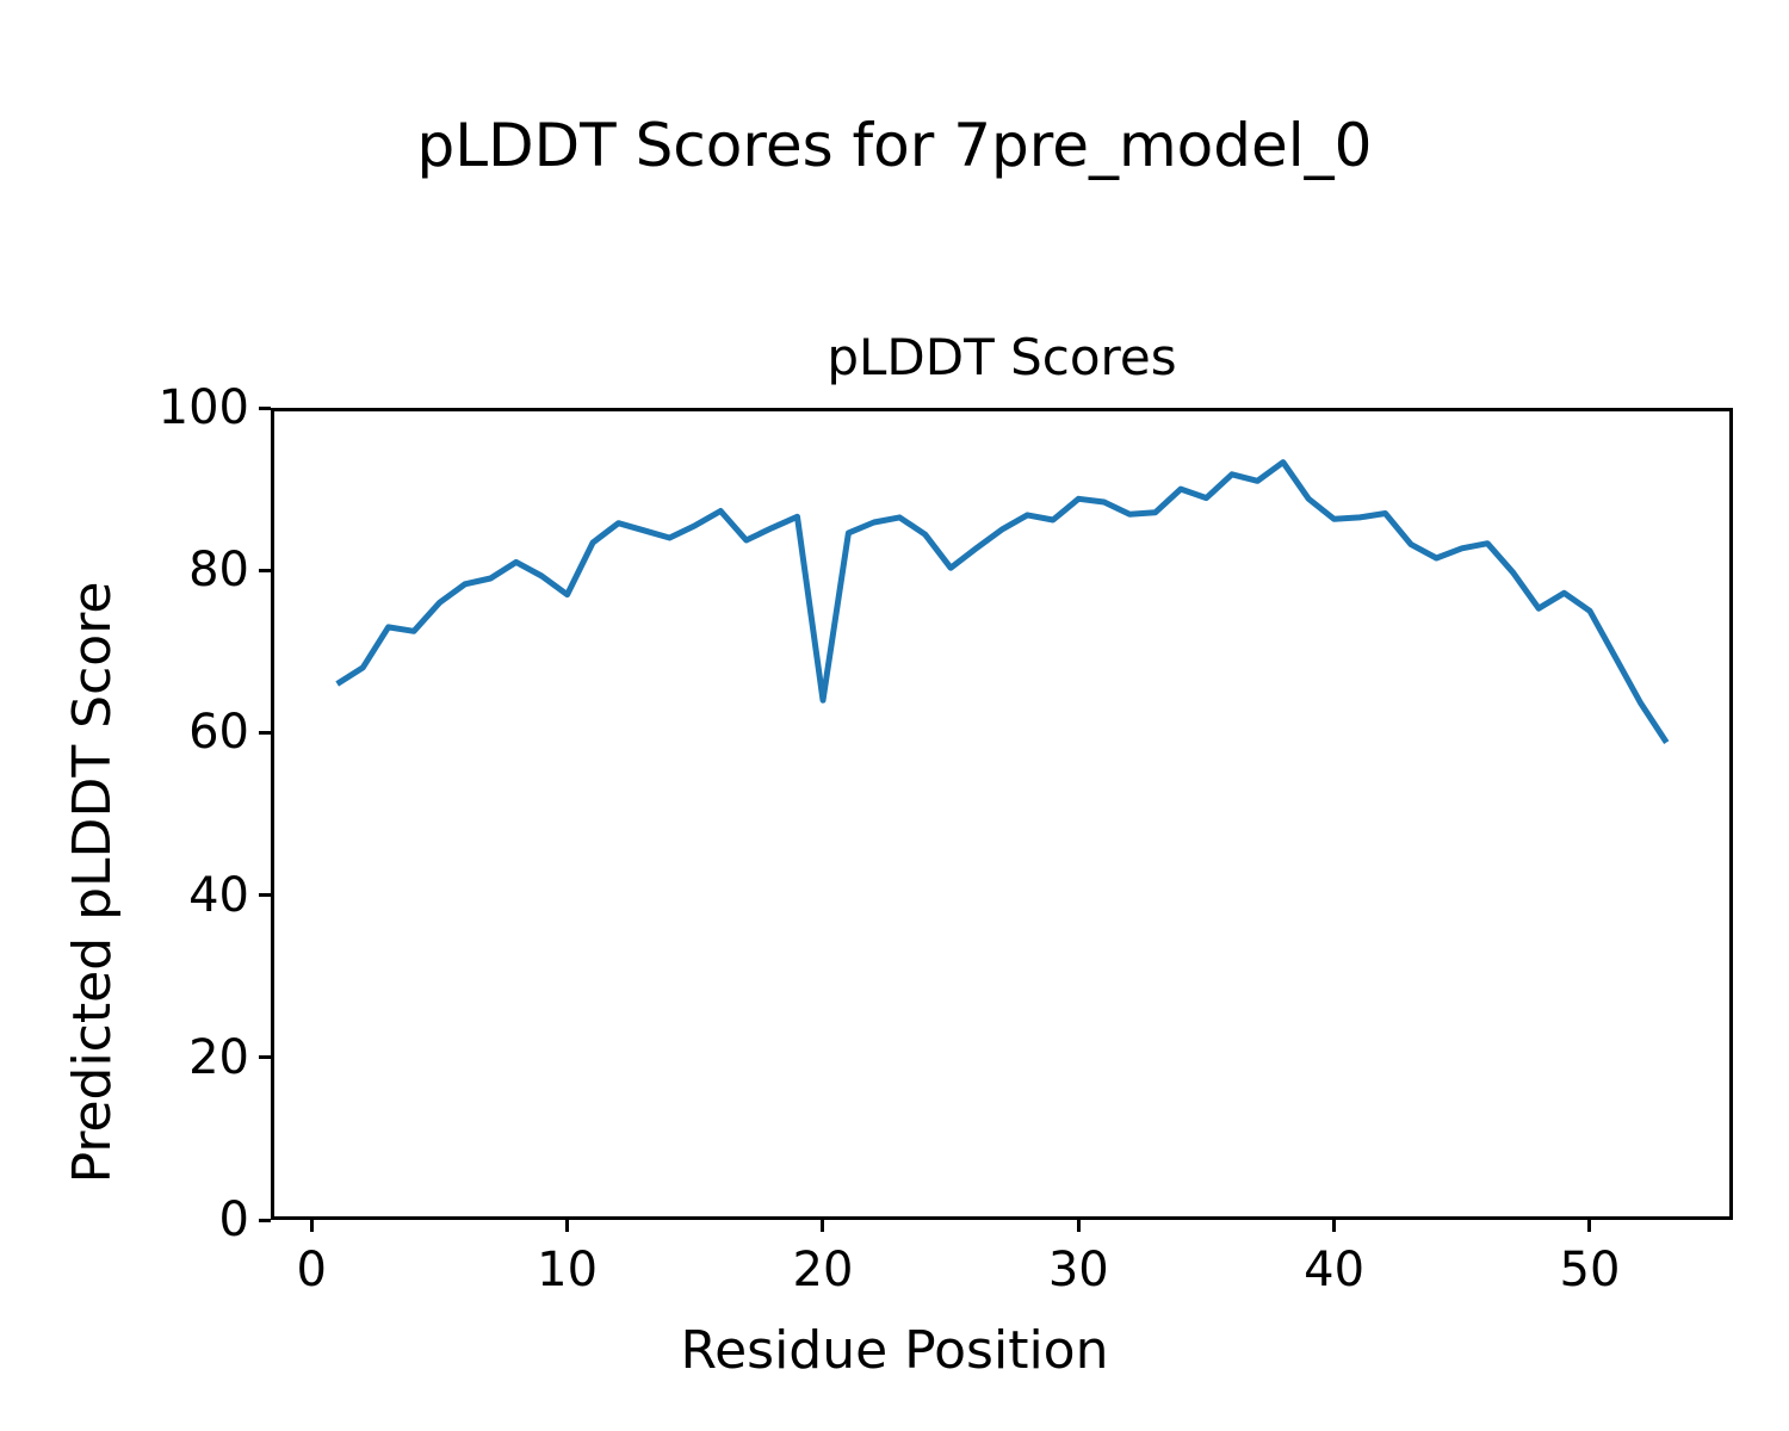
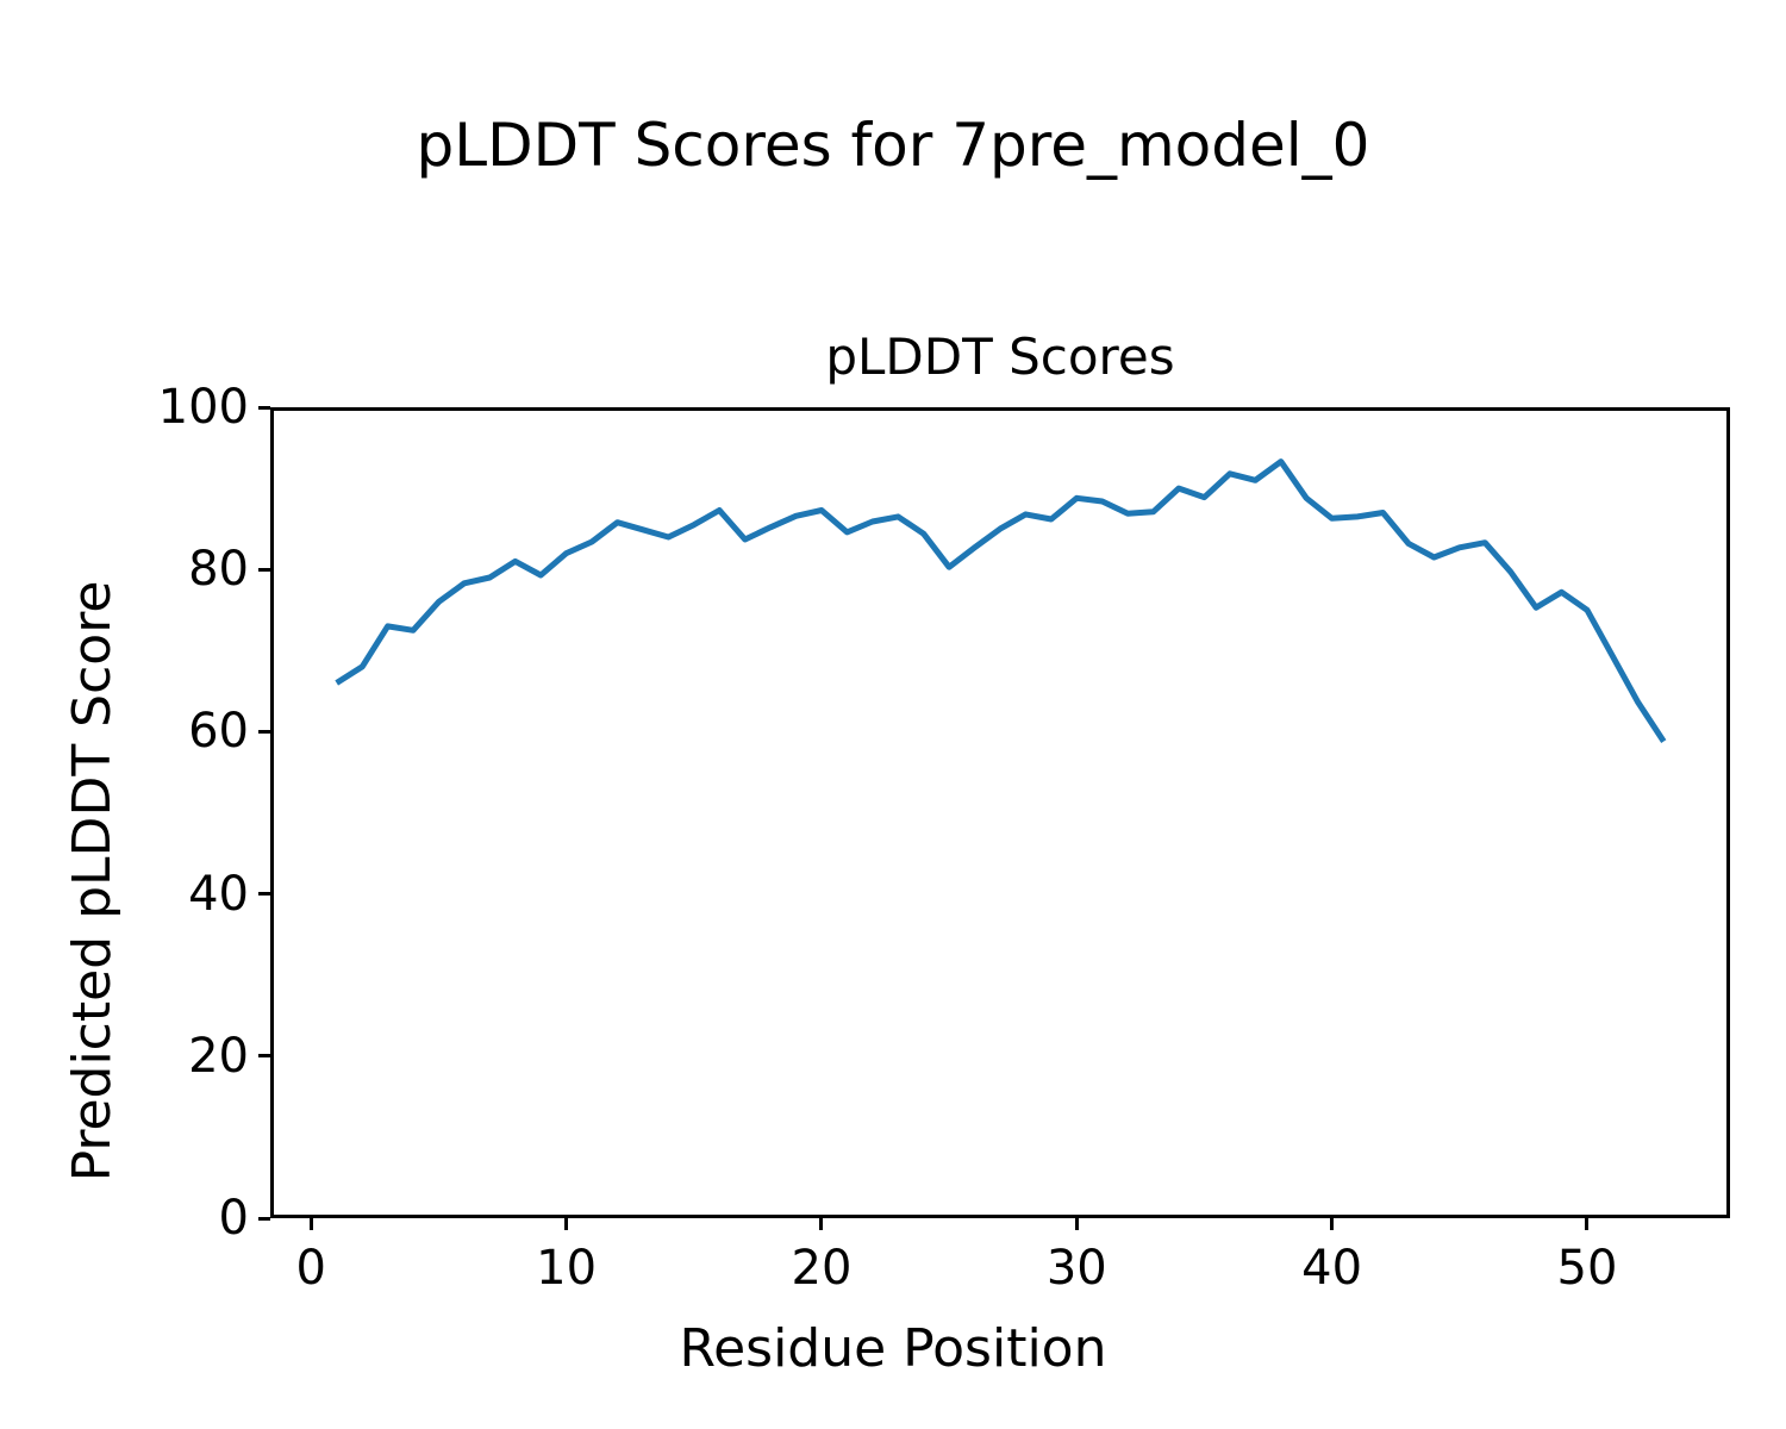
10: 77 -> 82
20: 64 -> 87
